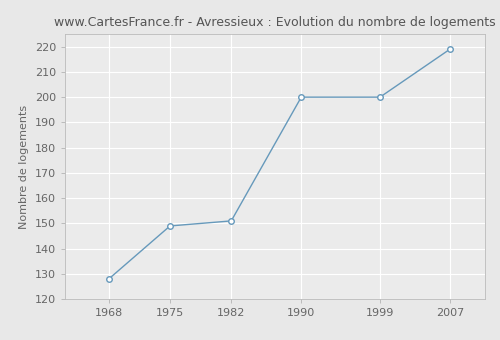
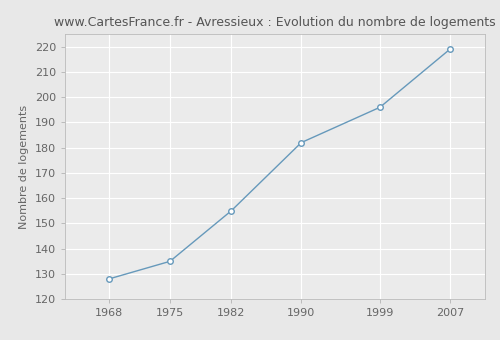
1975: 149 -> 135
1982: 151 -> 155
1990: 200 -> 182
1999: 200 -> 196
